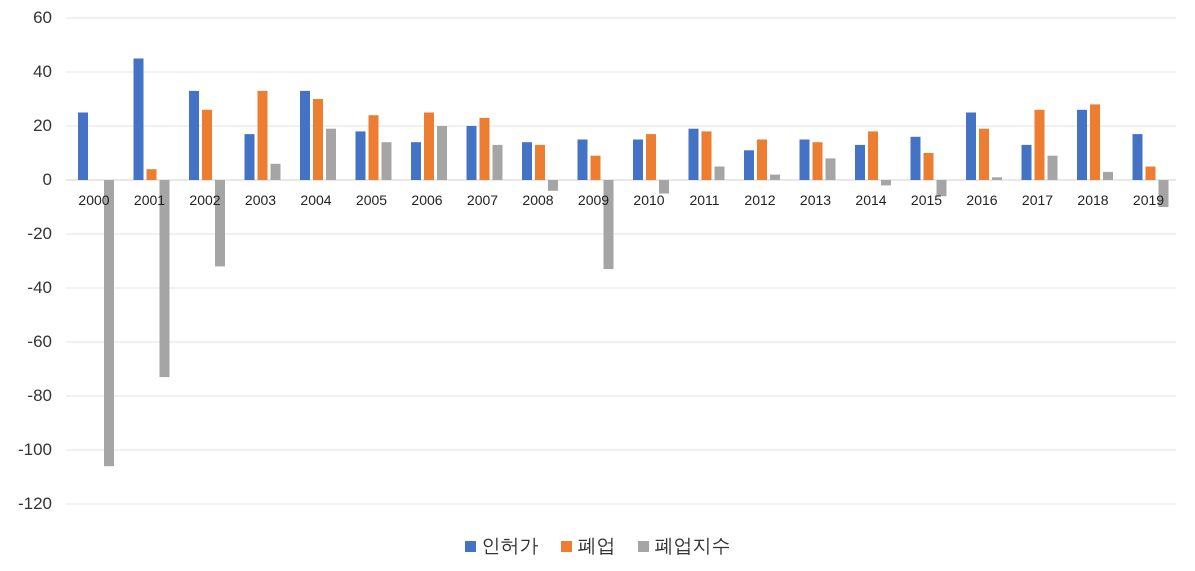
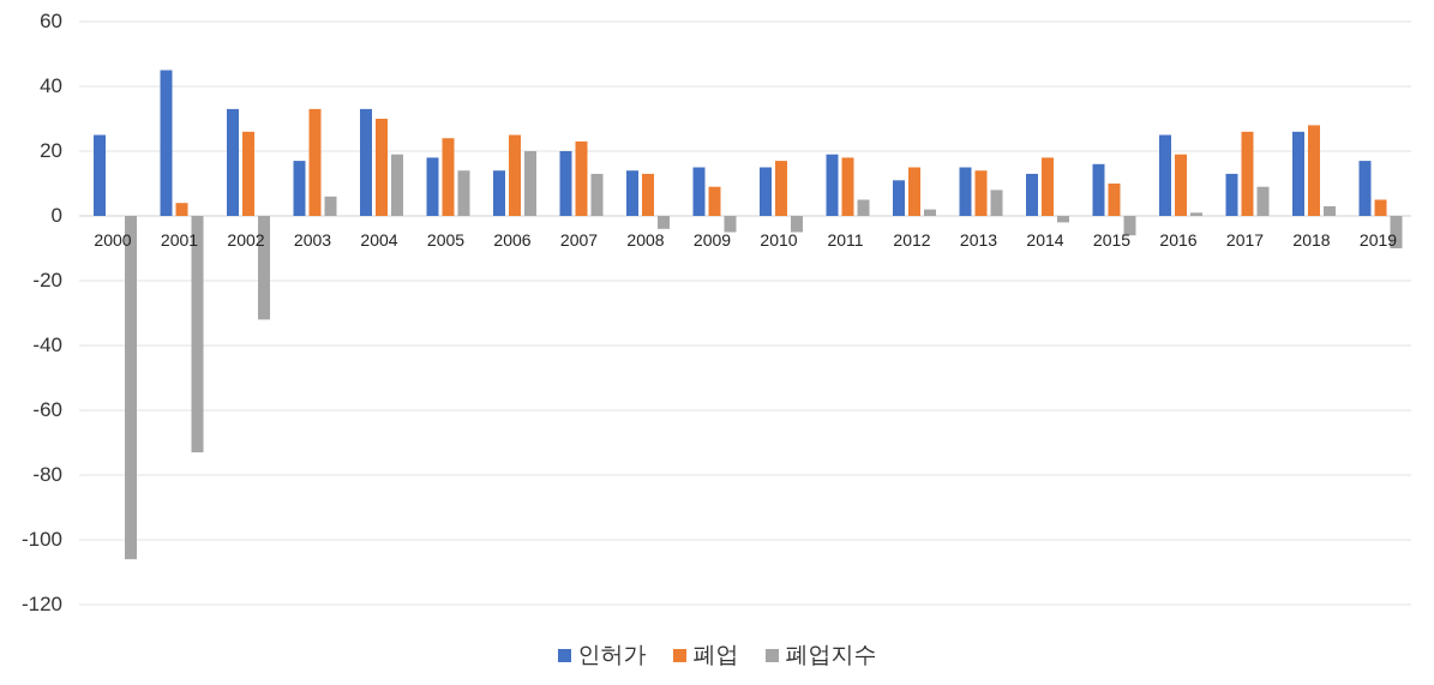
폐업지수/2009: -33 -> -5
